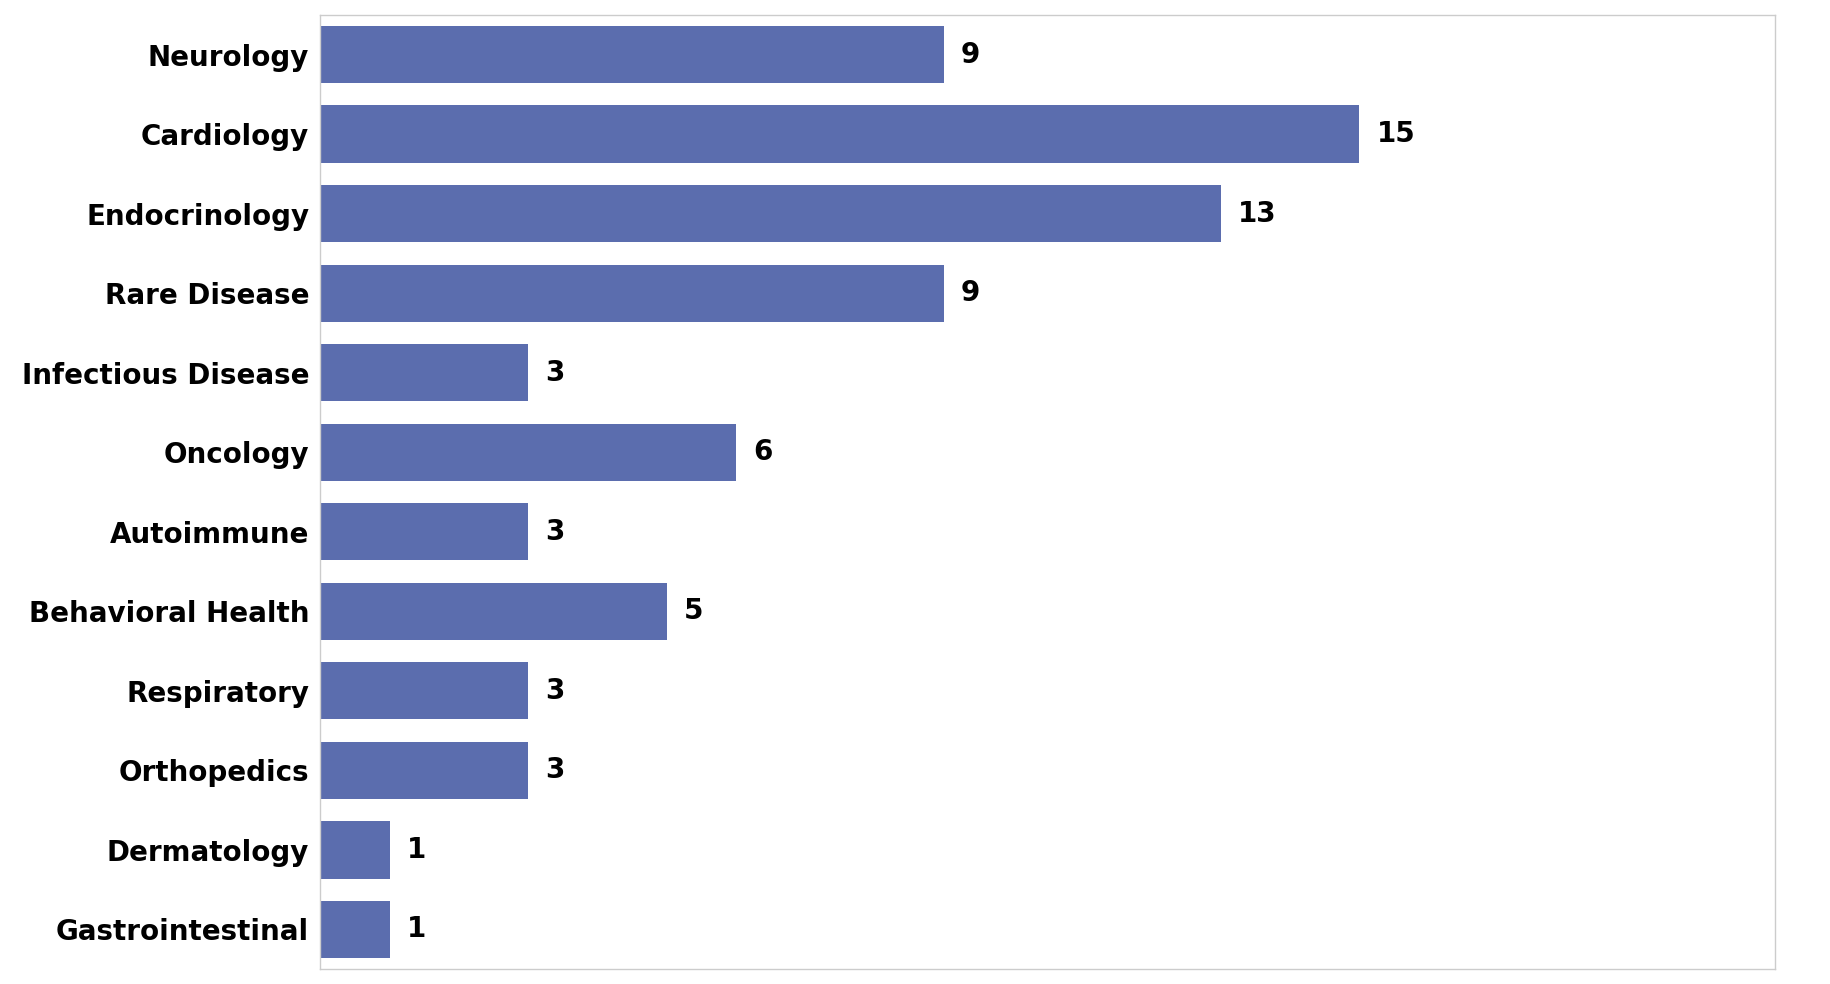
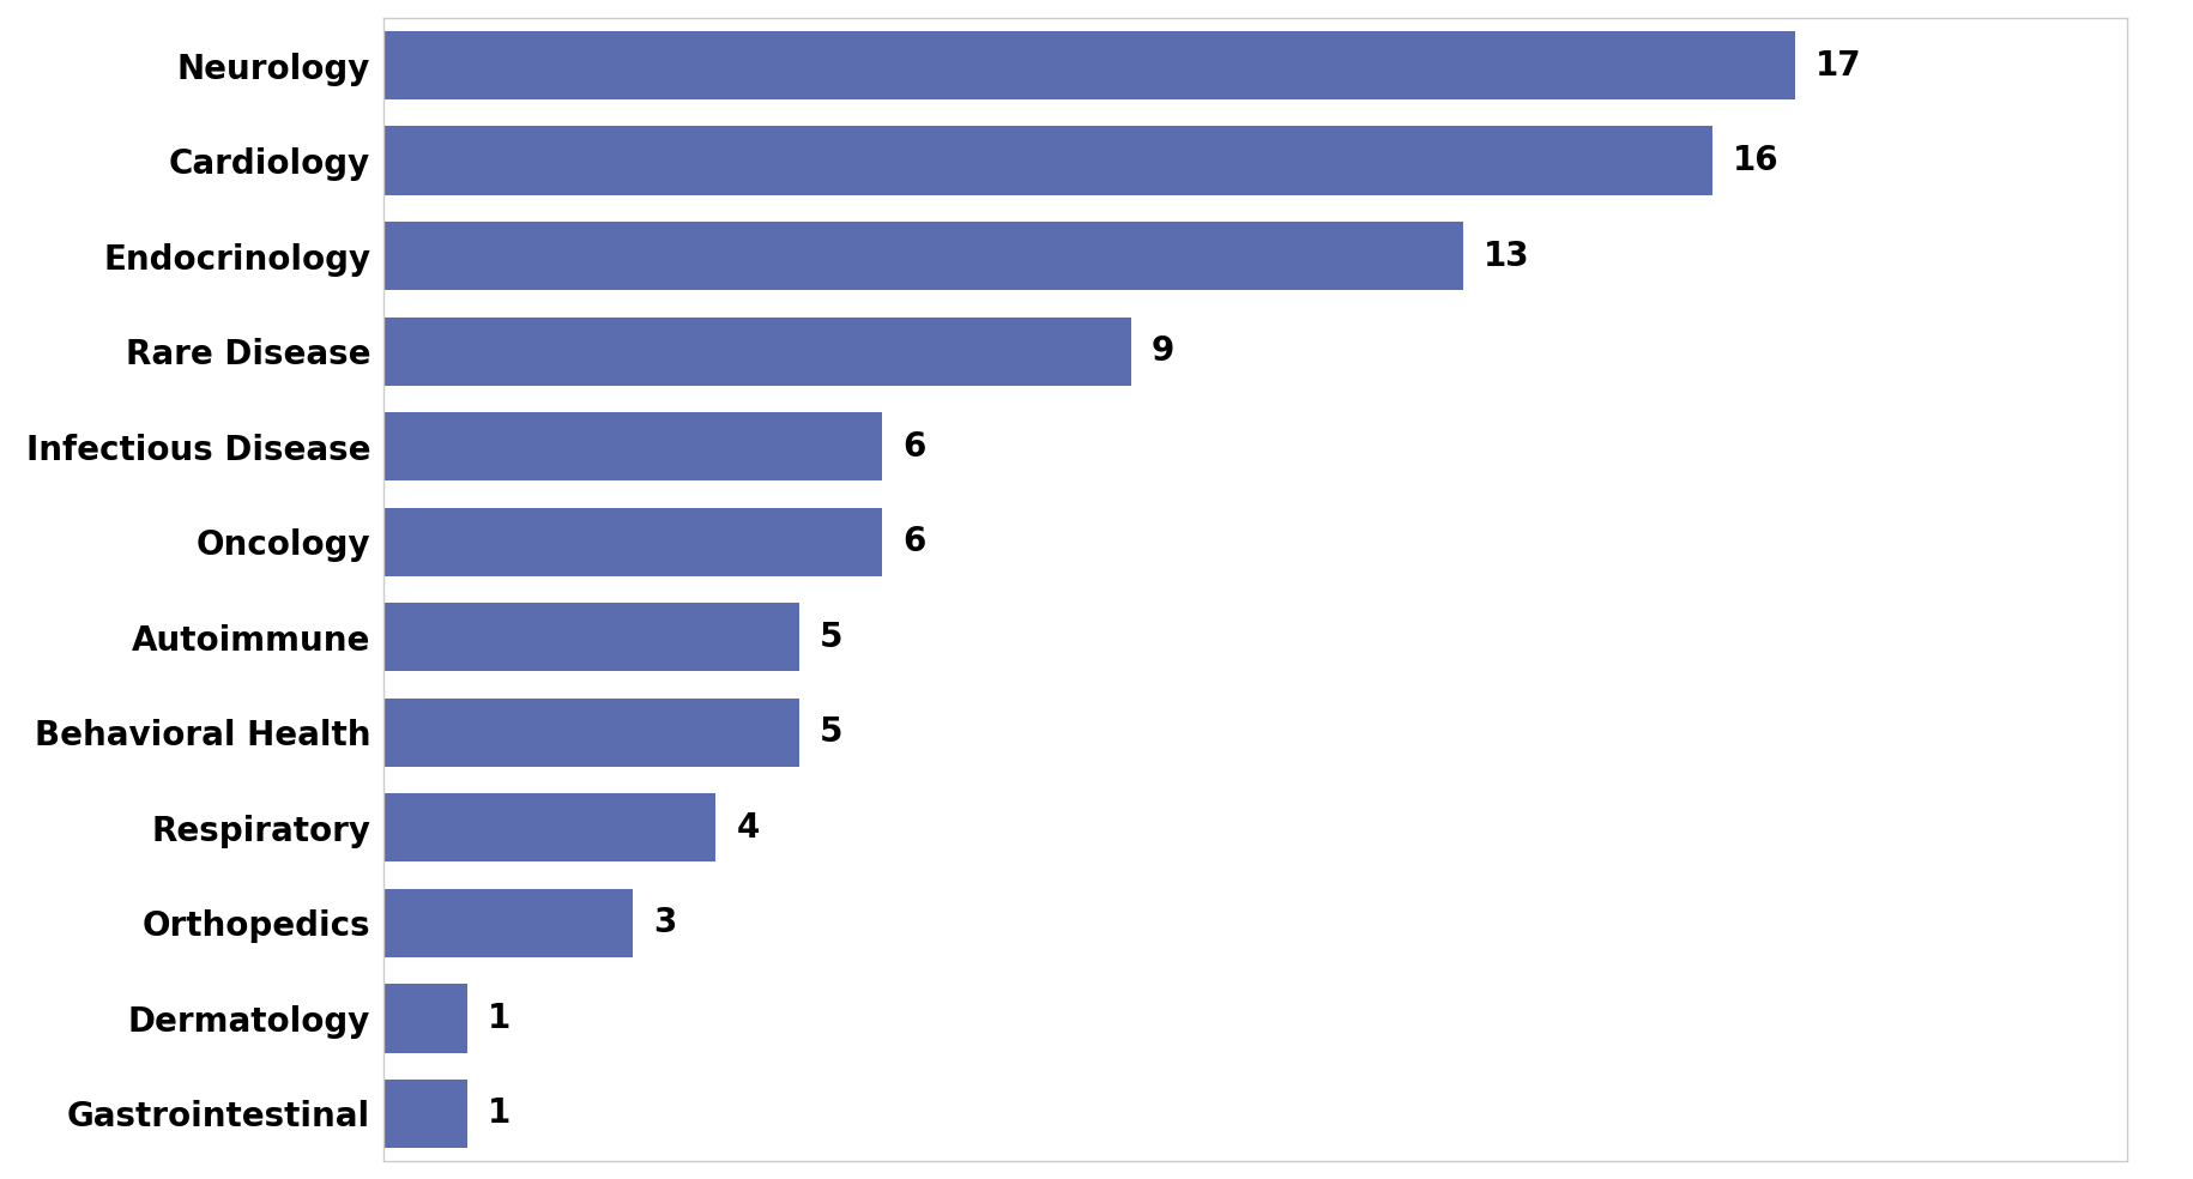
Neurology: 9 -> 17
Cardiology: 15 -> 16
Infectious Disease: 3 -> 6
Autoimmune: 3 -> 5
Respiratory: 3 -> 4
